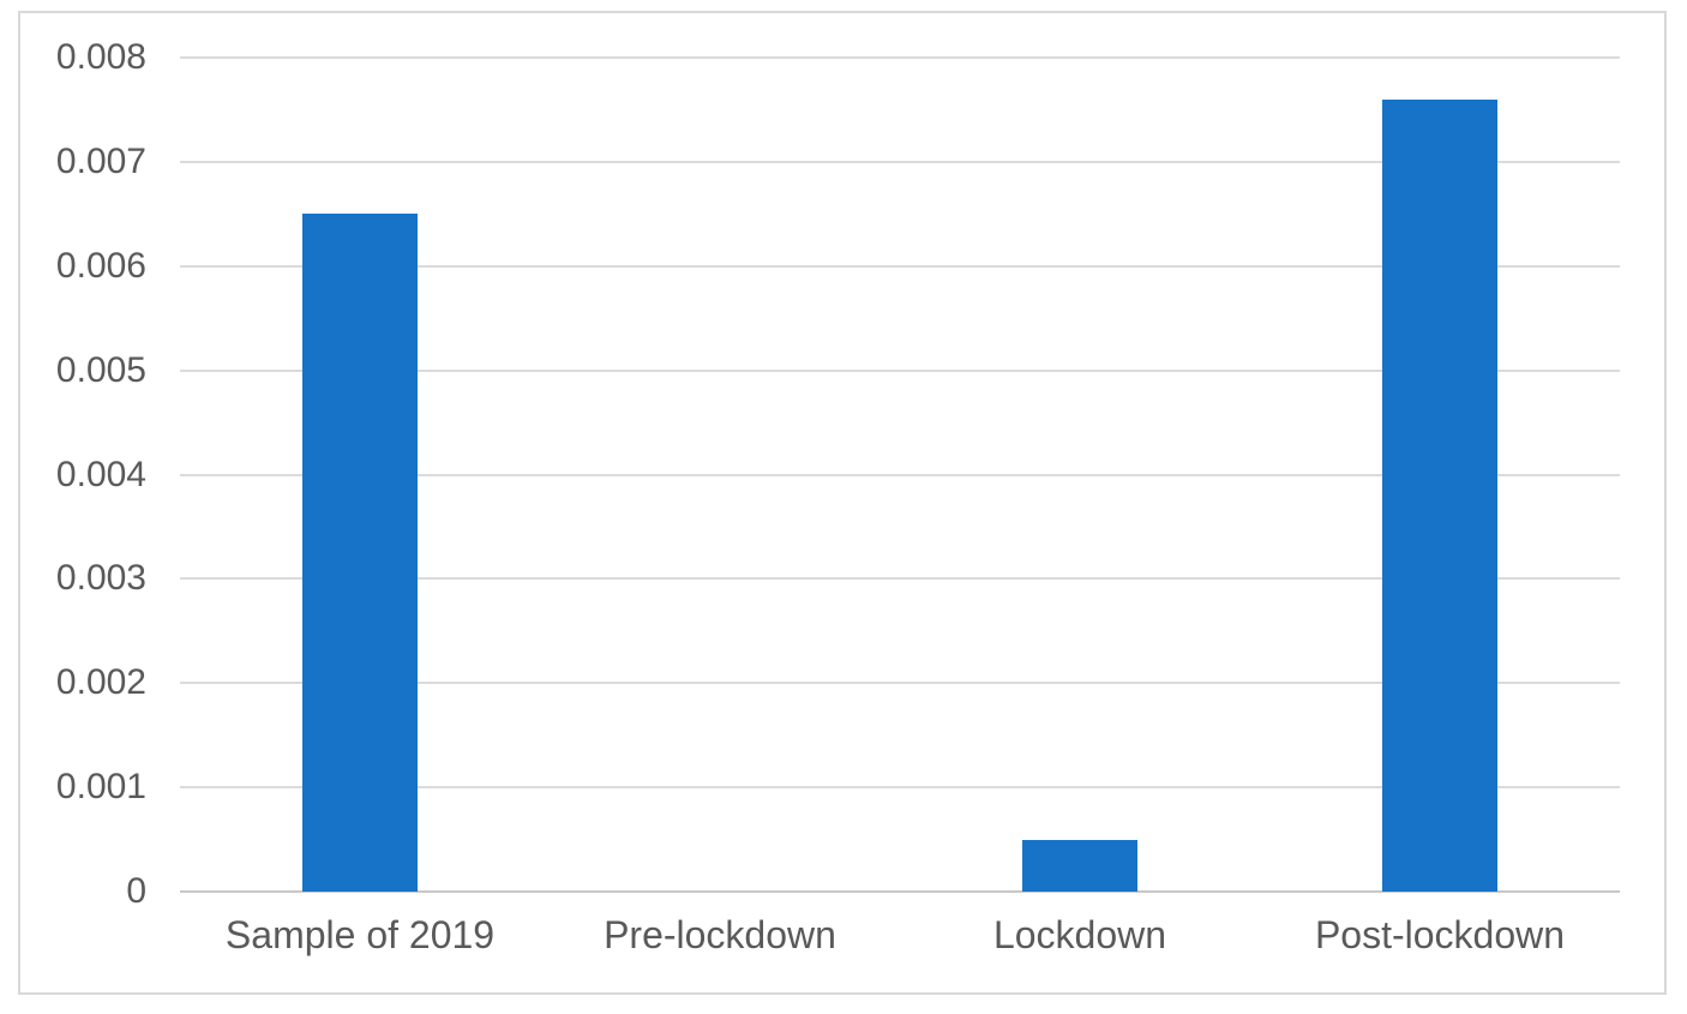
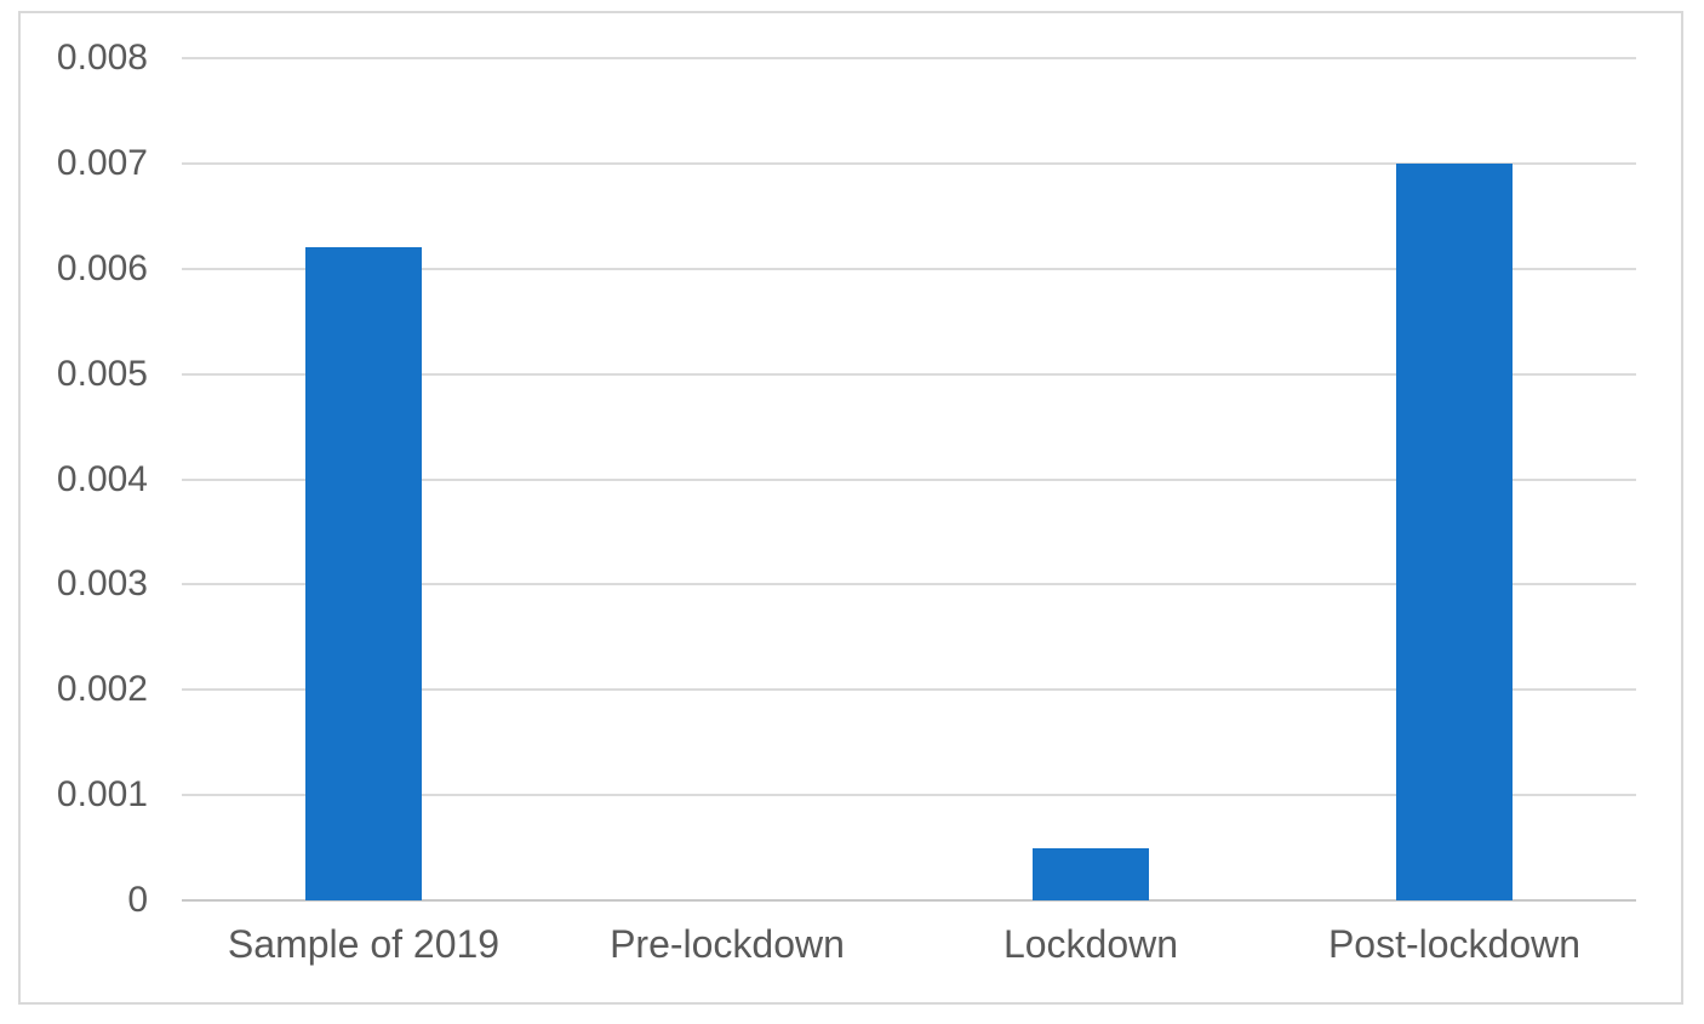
Sample of 2019: 0.0065 -> 0.0062
Post-lockdown: 0.0076 -> 0.0070
